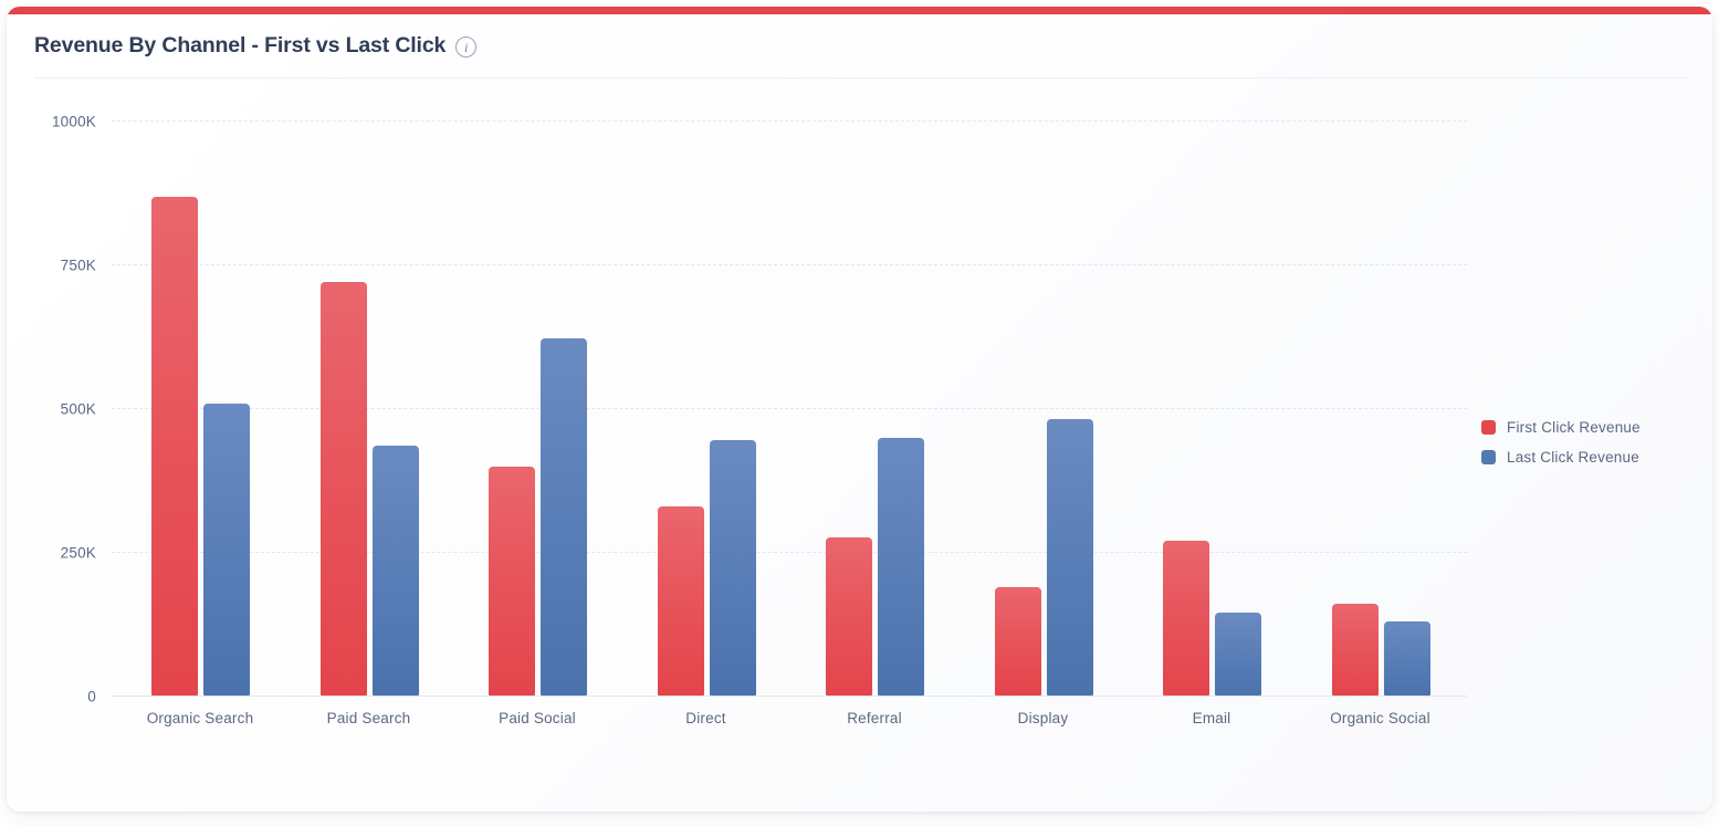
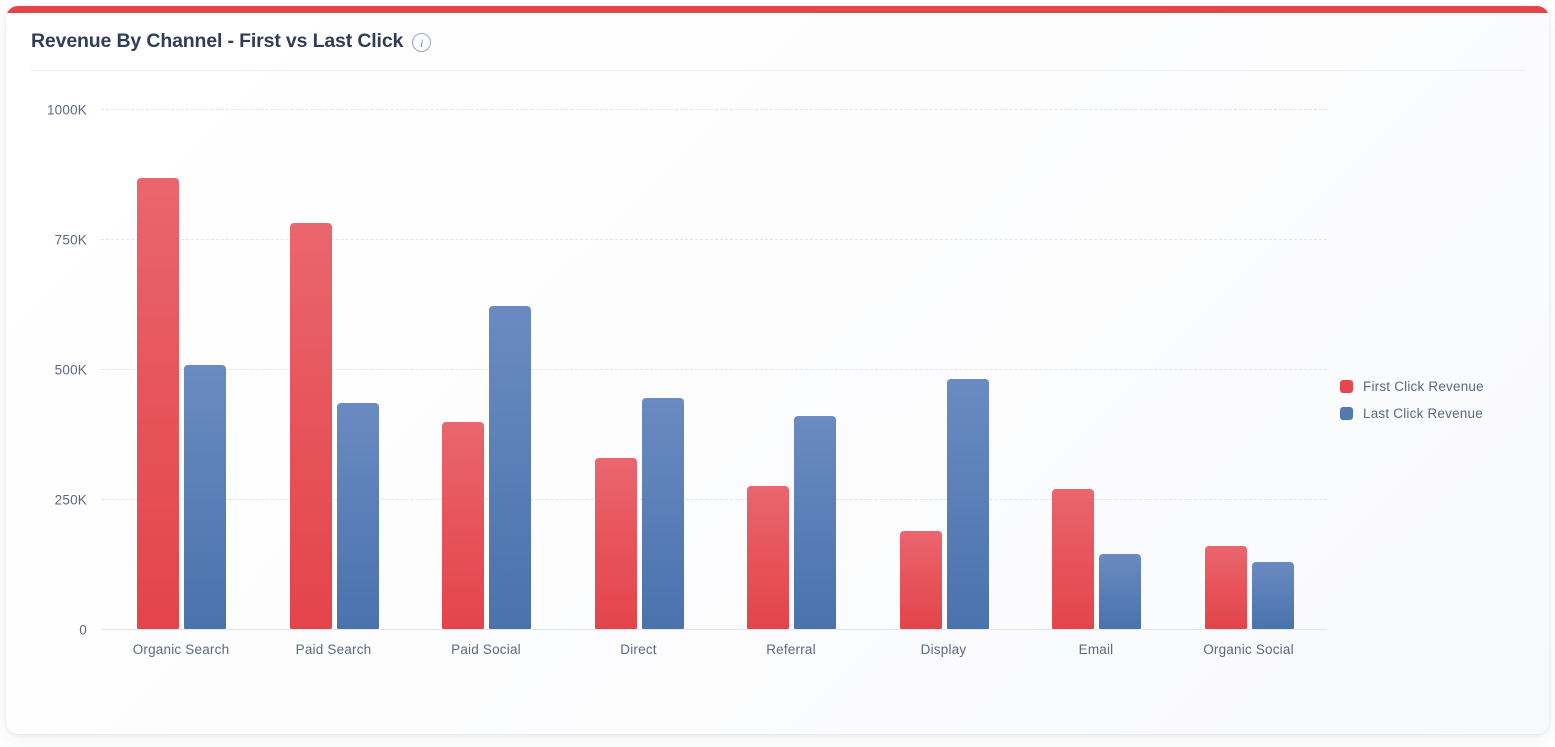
First Click Revenue/Paid Search: 720K -> 780K
Last Click Revenue/Referral: 450K -> 410K
